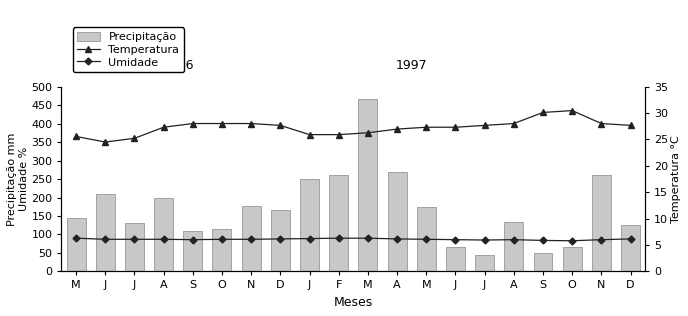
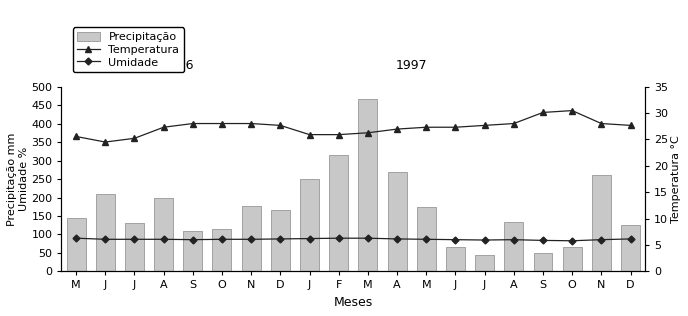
Precipitação/F: 260 -> 315
